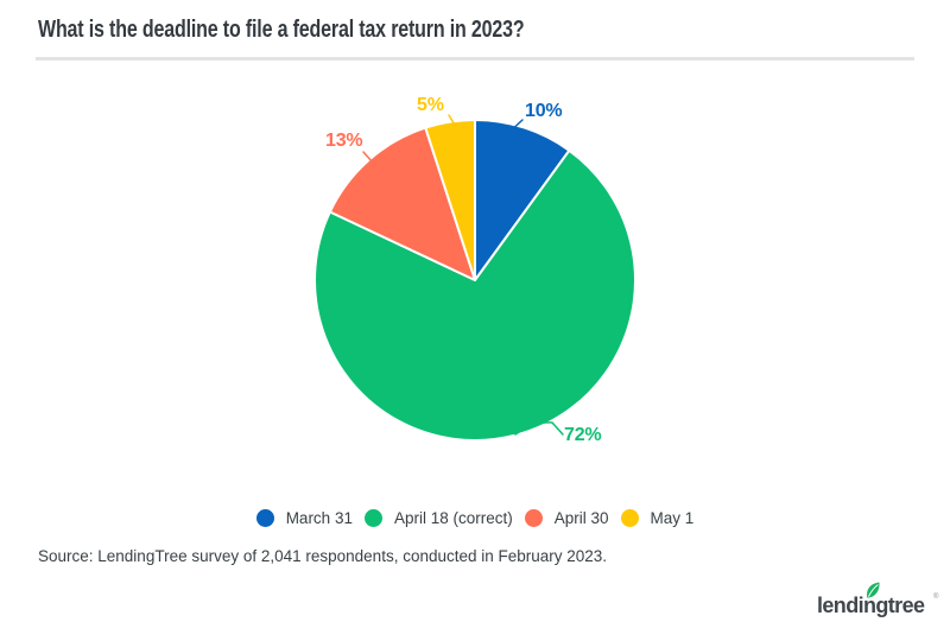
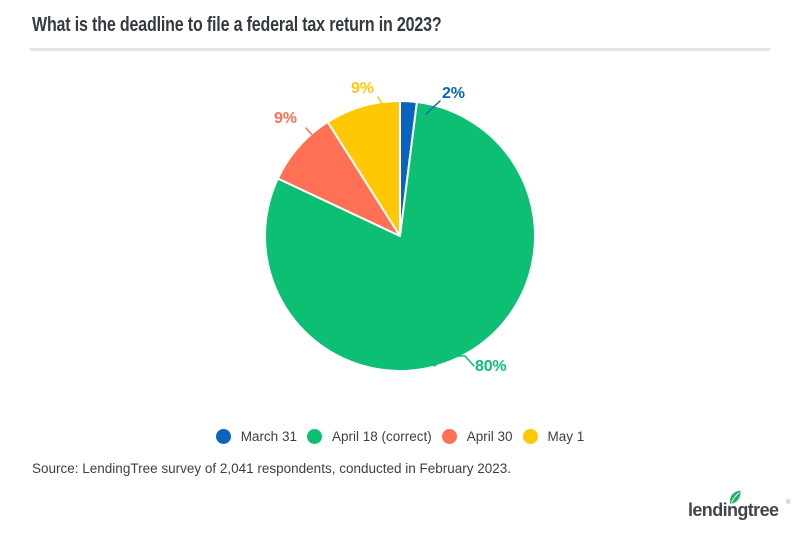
March 31: 10% -> 2%
April 18 (correct): 72% -> 80%
April 30: 13% -> 9%
May 1: 5% -> 9%
